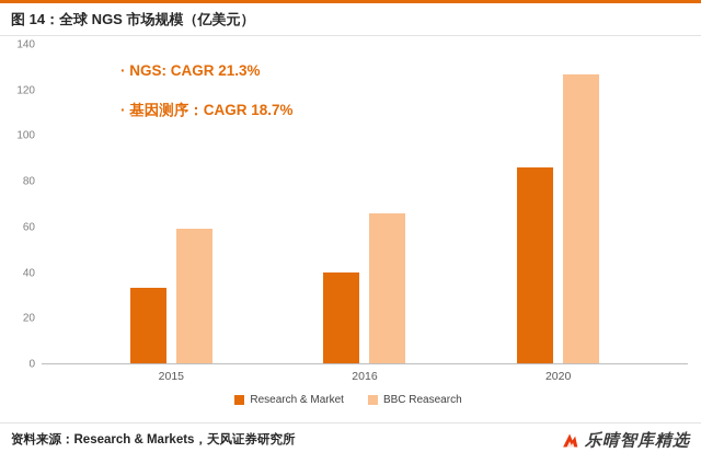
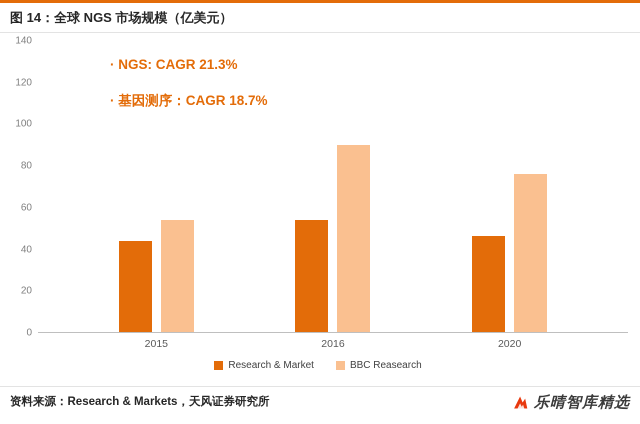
Research & Market/2015: 33 -> 44
BBC Reasearch/2015: 59 -> 54
Research & Market/2016: 40 -> 54
BBC Reasearch/2016: 66 -> 90
Research & Market/2020: 86 -> 46
BBC Reasearch/2020: 127 -> 76
